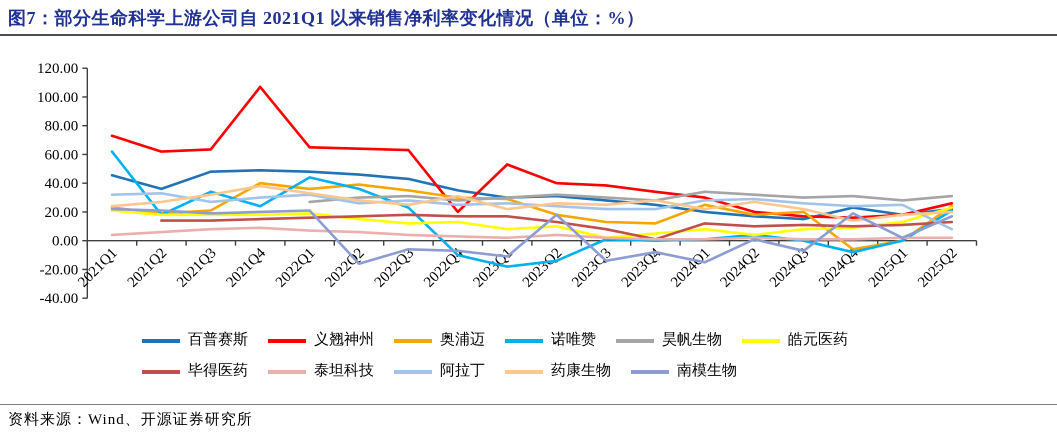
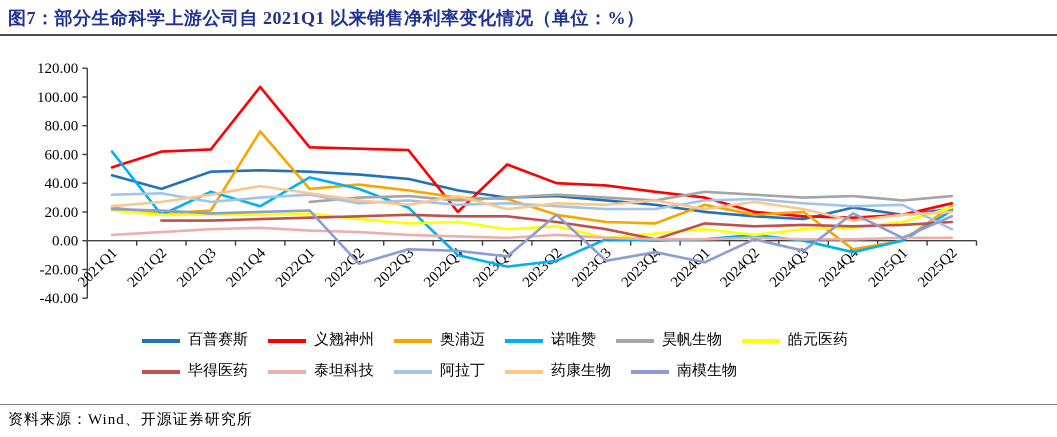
义翘神州/2021Q1: 73 -> 51
奥浦迈/2021Q4: 40 -> 76
